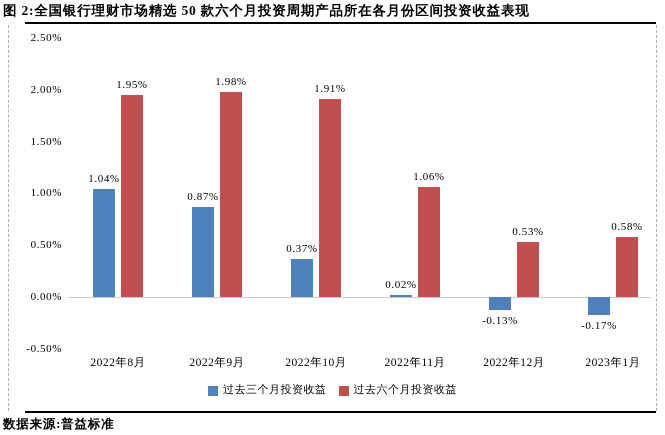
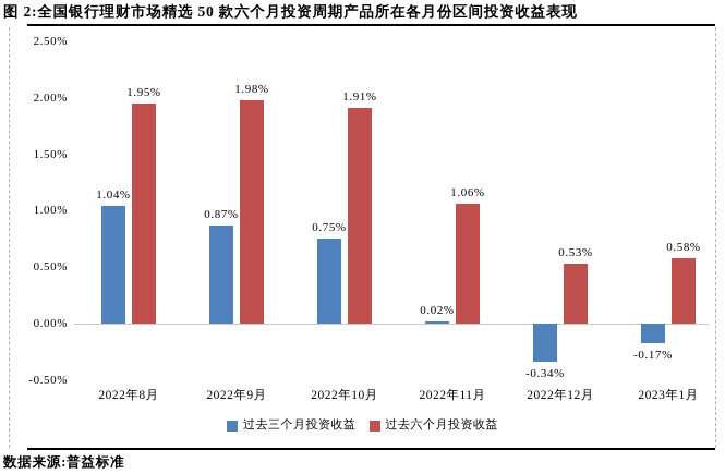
过去三个月投资收益/2022年10月: 0.37% -> 0.75%
过去三个月投资收益/2022年12月: -0.13% -> -0.34%
